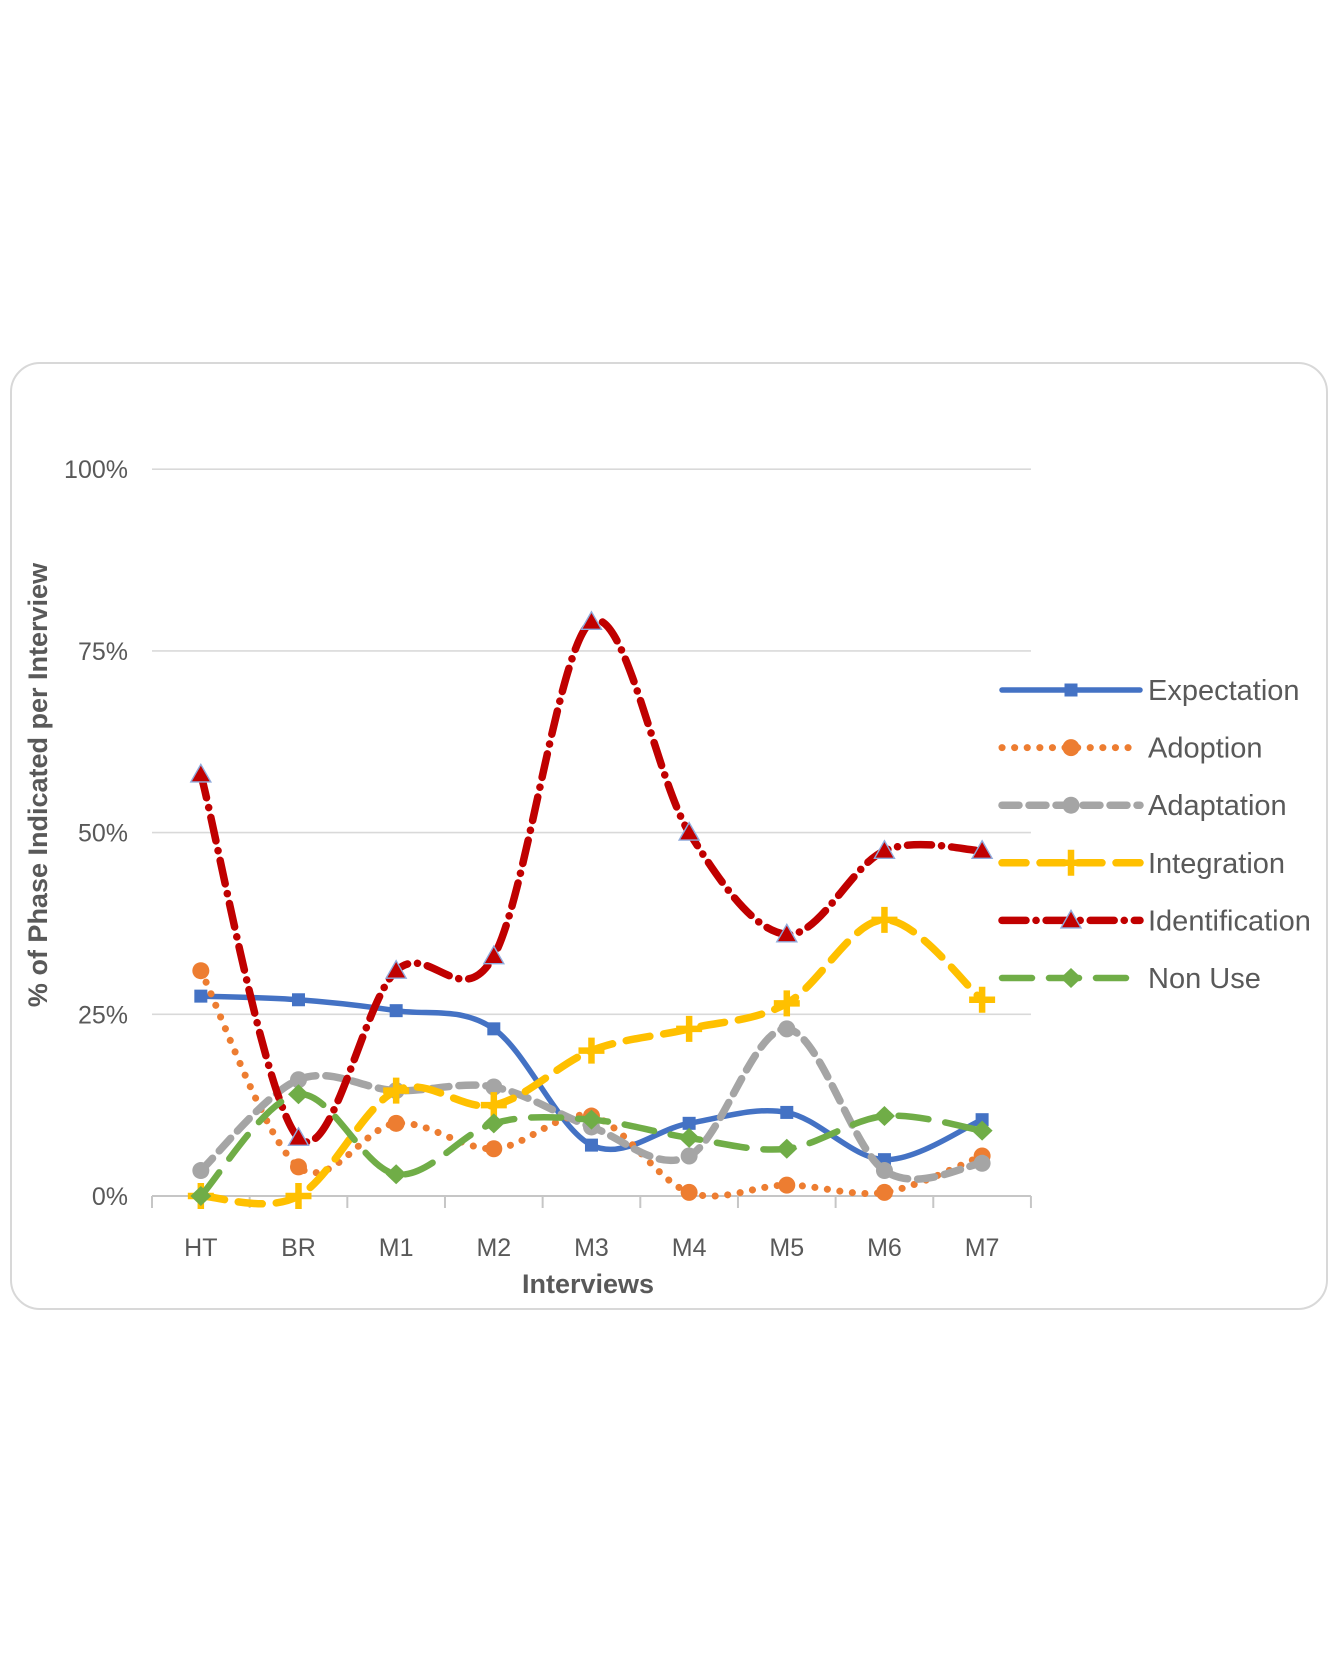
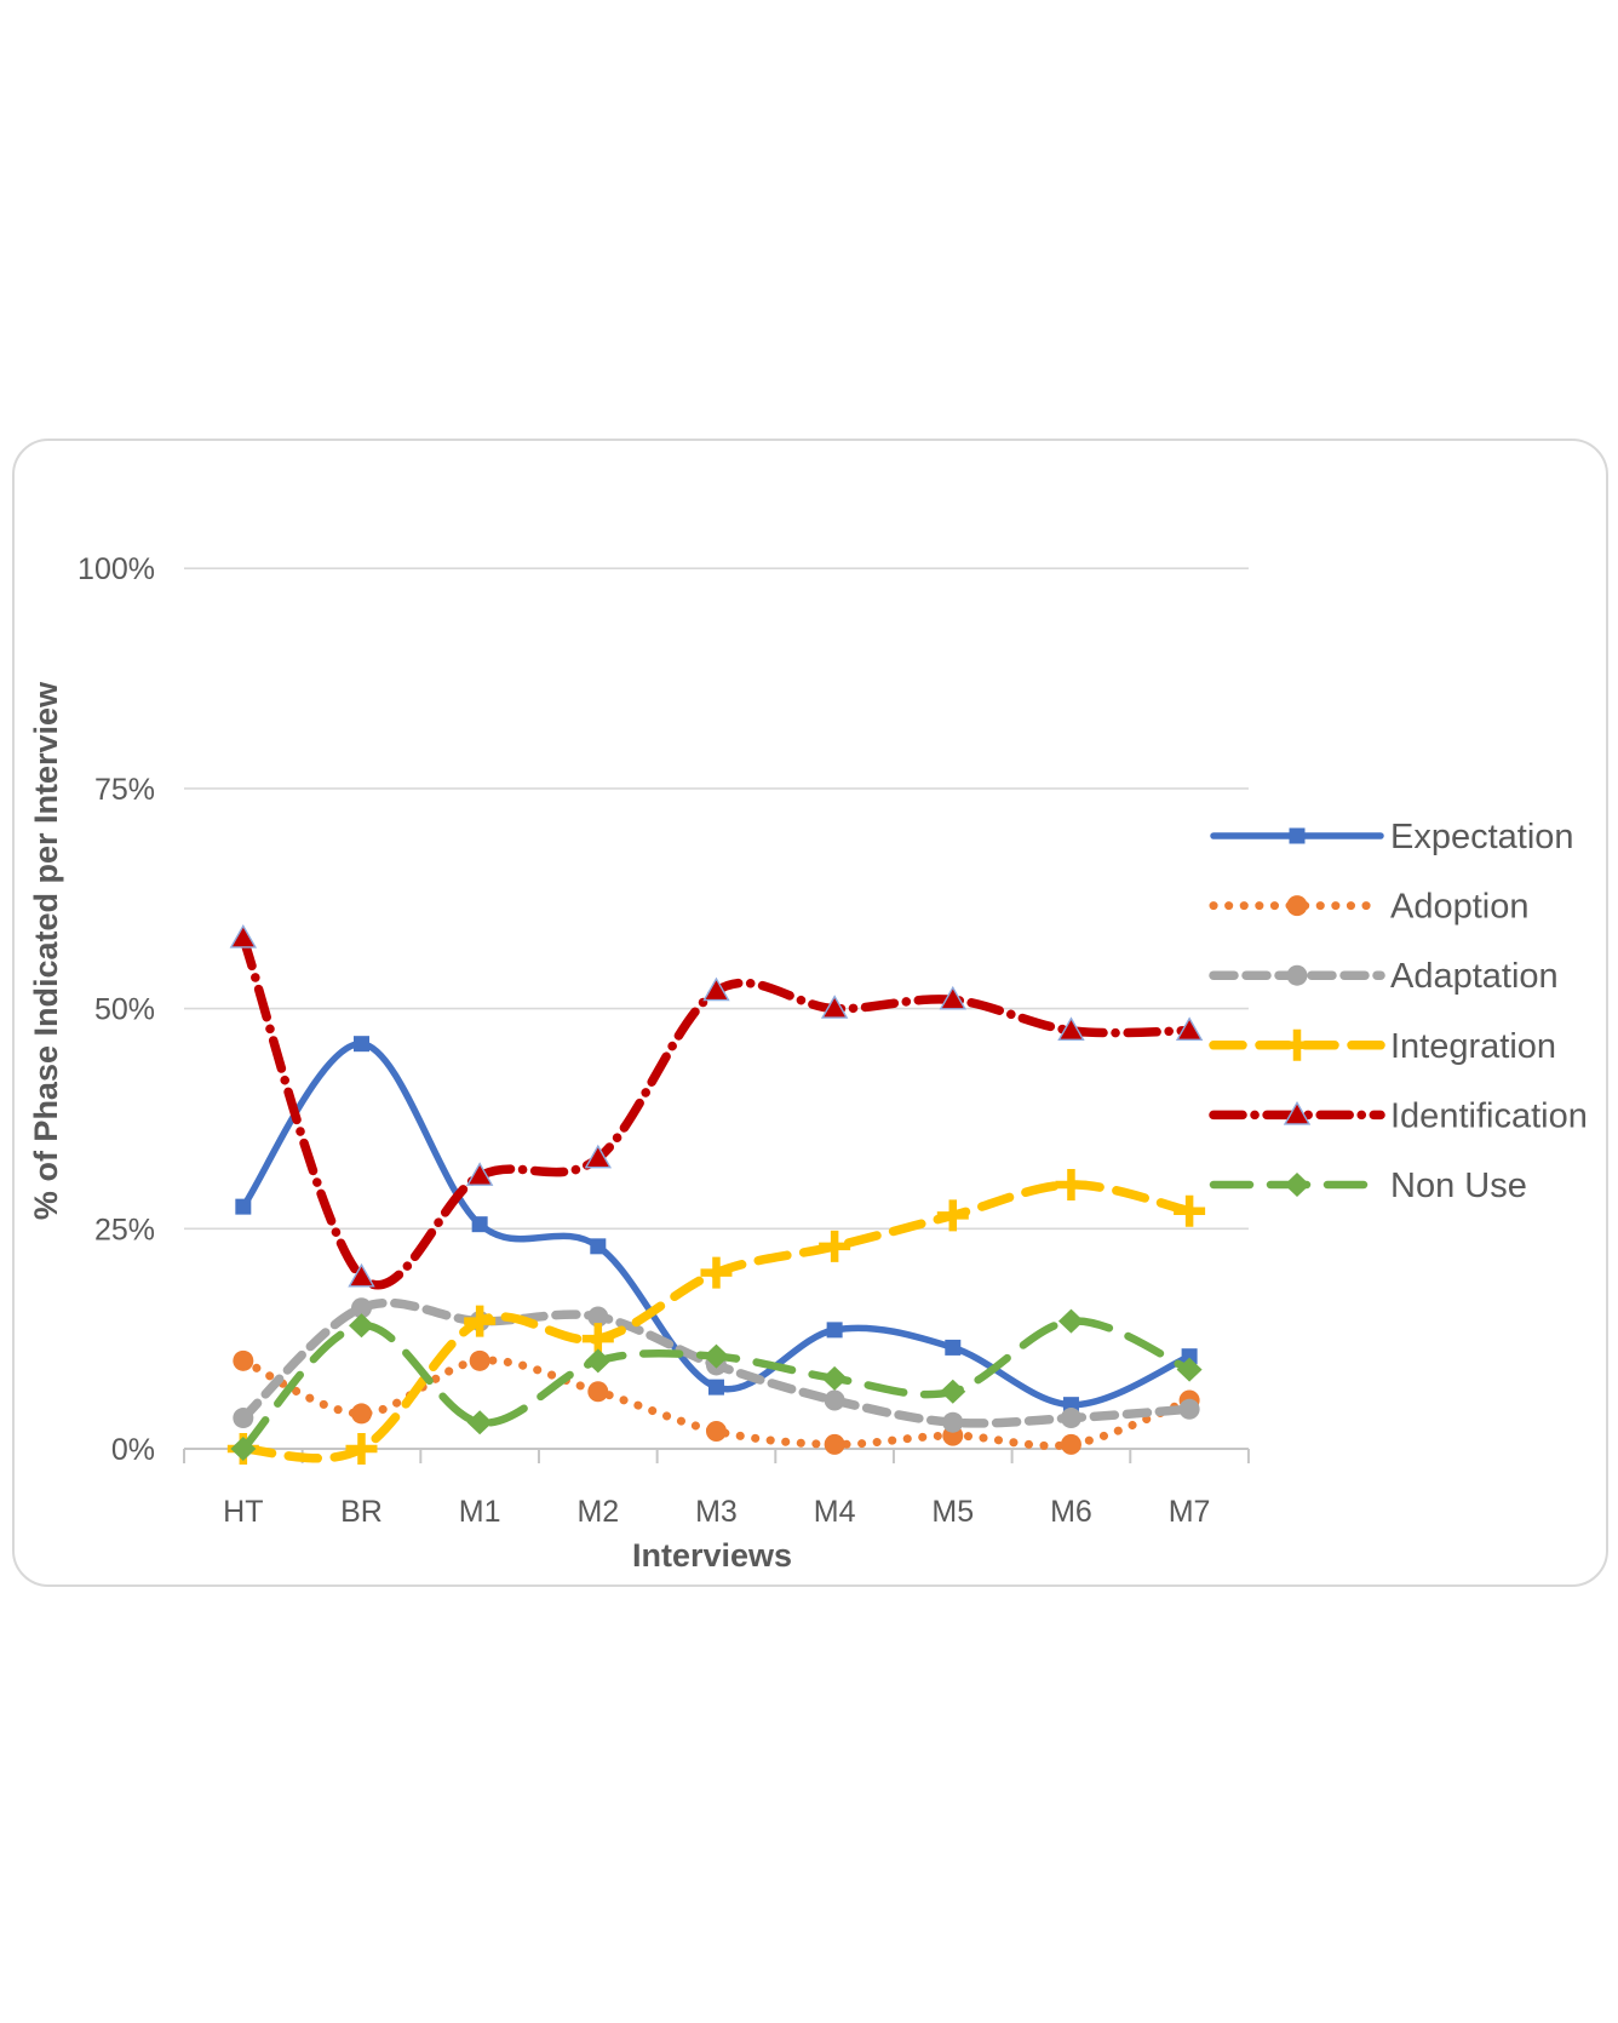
Adoption/HT: 31% -> 10%
Expectation/BR: 27% -> 46%
Identification/BR: 8% -> 20%
Adoption/M3: 11% -> 2%
Identification/M3: 79% -> 52%
Expectation/M4: 10% -> 14%
Adaptation/M5: 23% -> 3%
Identification/M5: 36% -> 51%
Integration/M6: 38% -> 30%
Non Use/M6: 11% -> 14%
